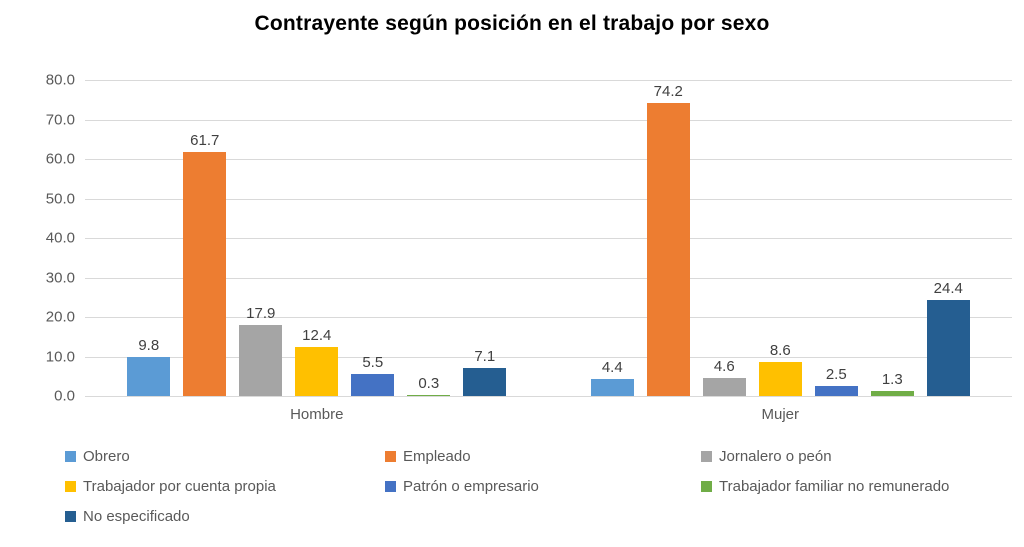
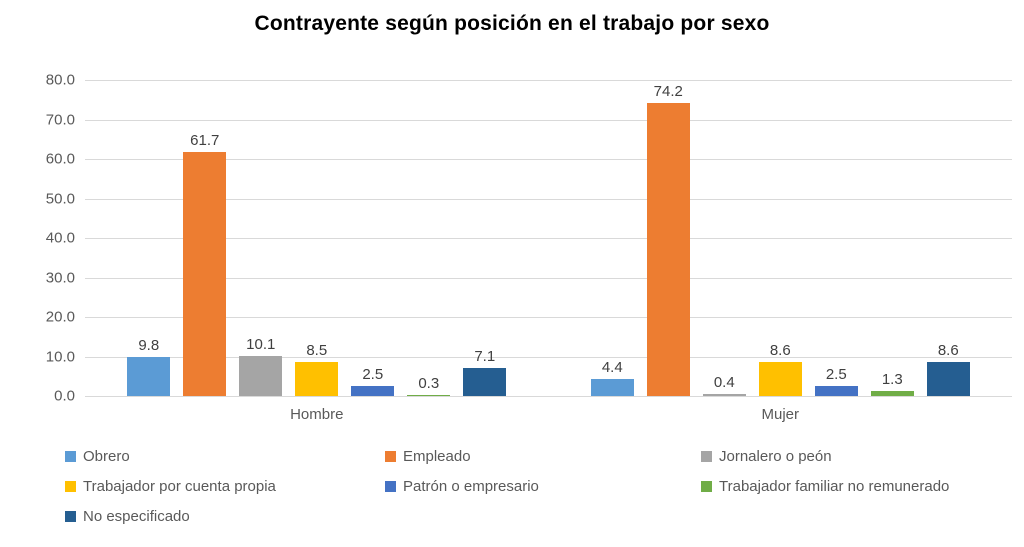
Jornalero o peón/Hombre: 17.9 -> 10.1
Trabajador por cuenta propia/Hombre: 12.4 -> 8.5
Patrón o empresario/Hombre: 5.5 -> 2.5
Jornalero o peón/Mujer: 4.6 -> 0.4
No especificado/Mujer: 24.4 -> 8.6
